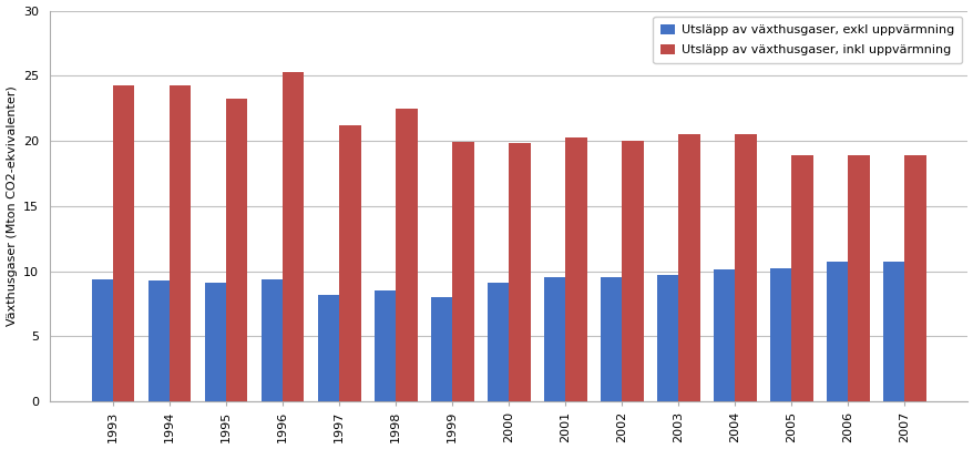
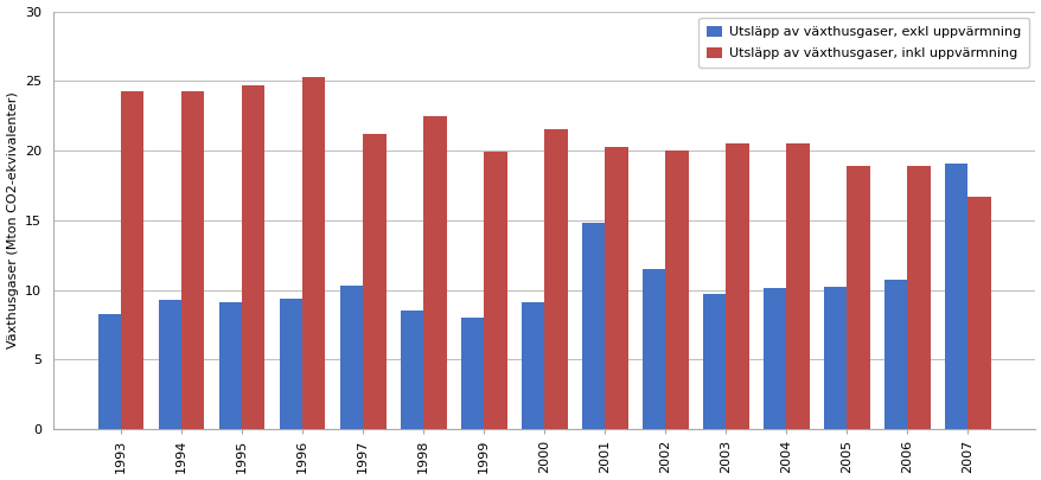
Utsläpp av växthusgaser, exkl uppvärmning/1993: 9.4 -> 8.3
Utsläpp av växthusgaser, inkl uppvärmning/1995: 23.2 -> 24.7
Utsläpp av växthusgaser, exkl uppvärmning/1997: 8.2 -> 10.3
Utsläpp av växthusgaser, inkl uppvärmning/2000: 19.8 -> 21.5
Utsläpp av växthusgaser, exkl uppvärmning/2001: 9.5 -> 14.8
Utsläpp av växthusgaser, exkl uppvärmning/2002: 9.5 -> 11.5
Utsläpp av växthusgaser, exkl uppvärmning/2007: 10.7 -> 19.1
Utsläpp av växthusgaser, inkl uppvärmning/2007: 18.9 -> 16.7
